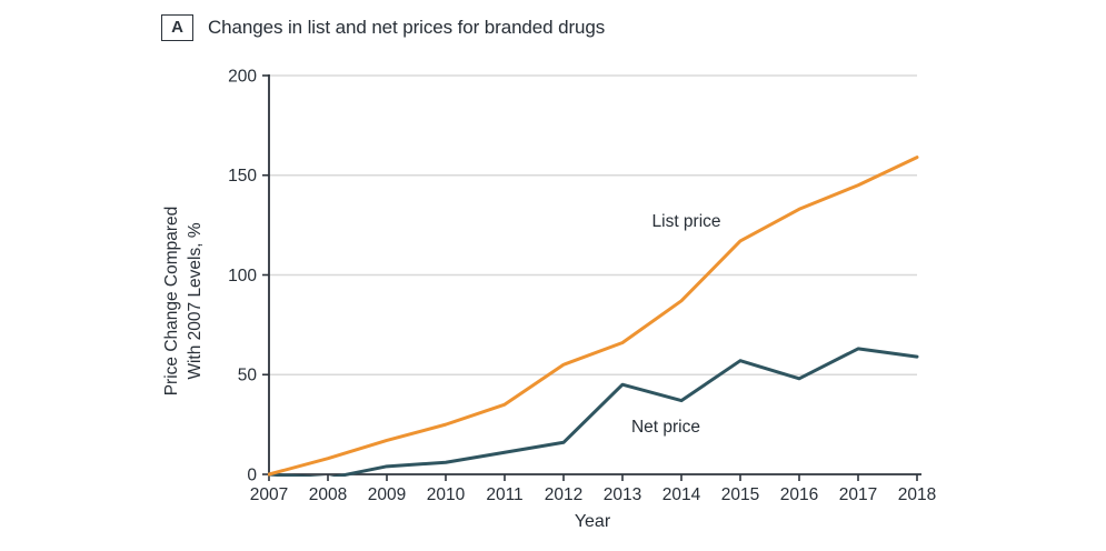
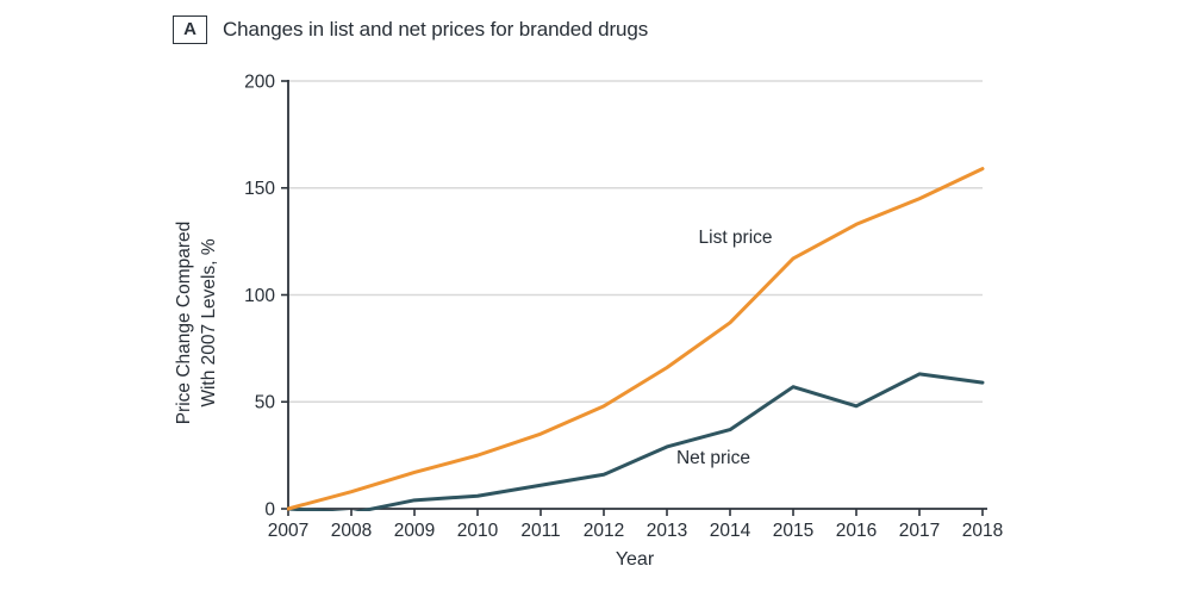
List price/2012: 55 -> 48
Net price/2013: 45 -> 29
